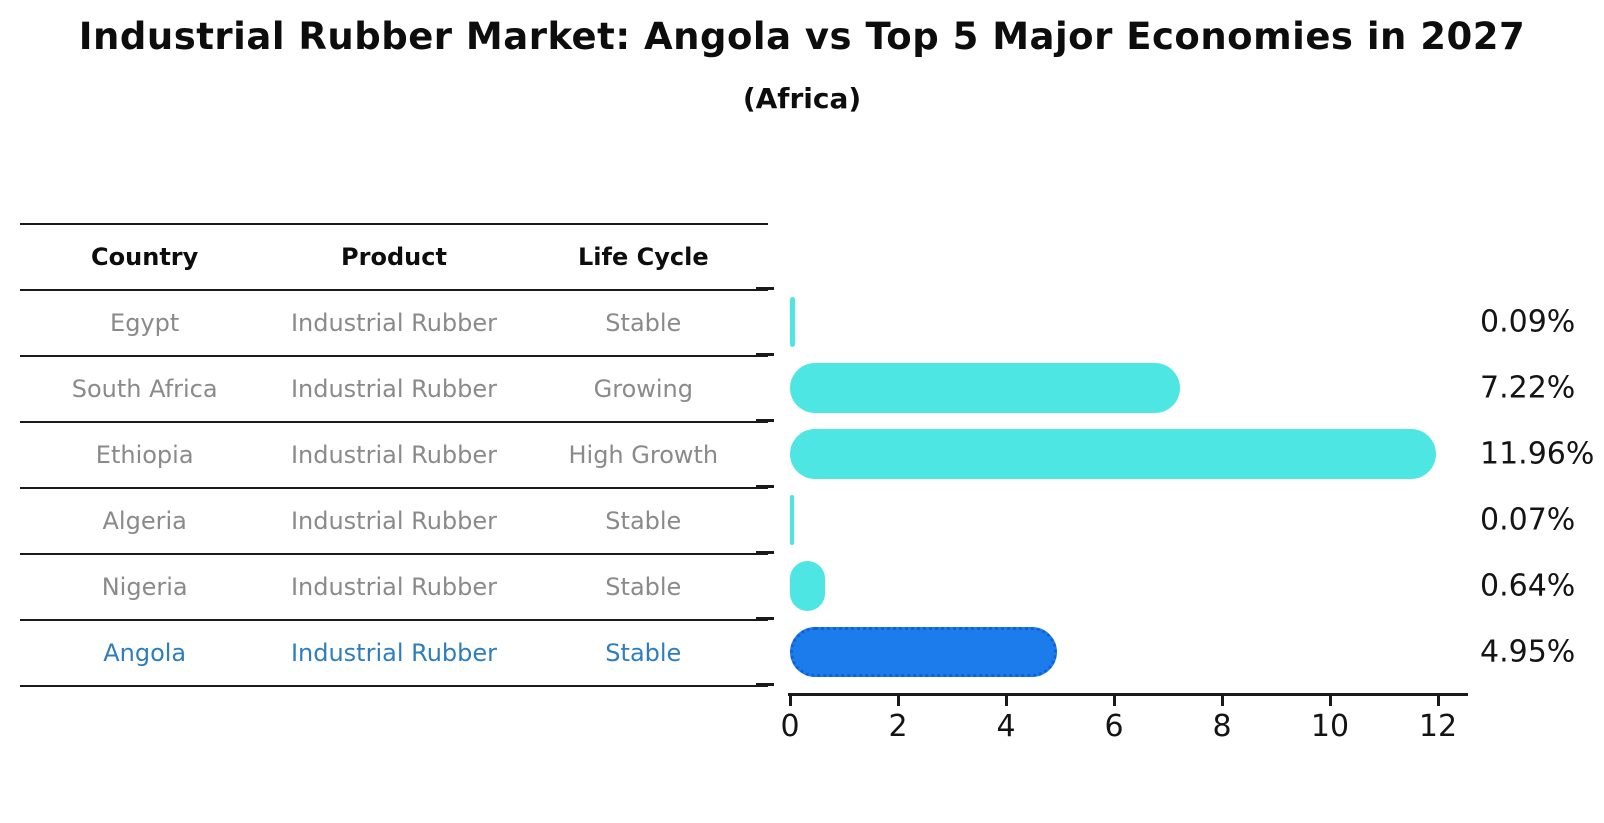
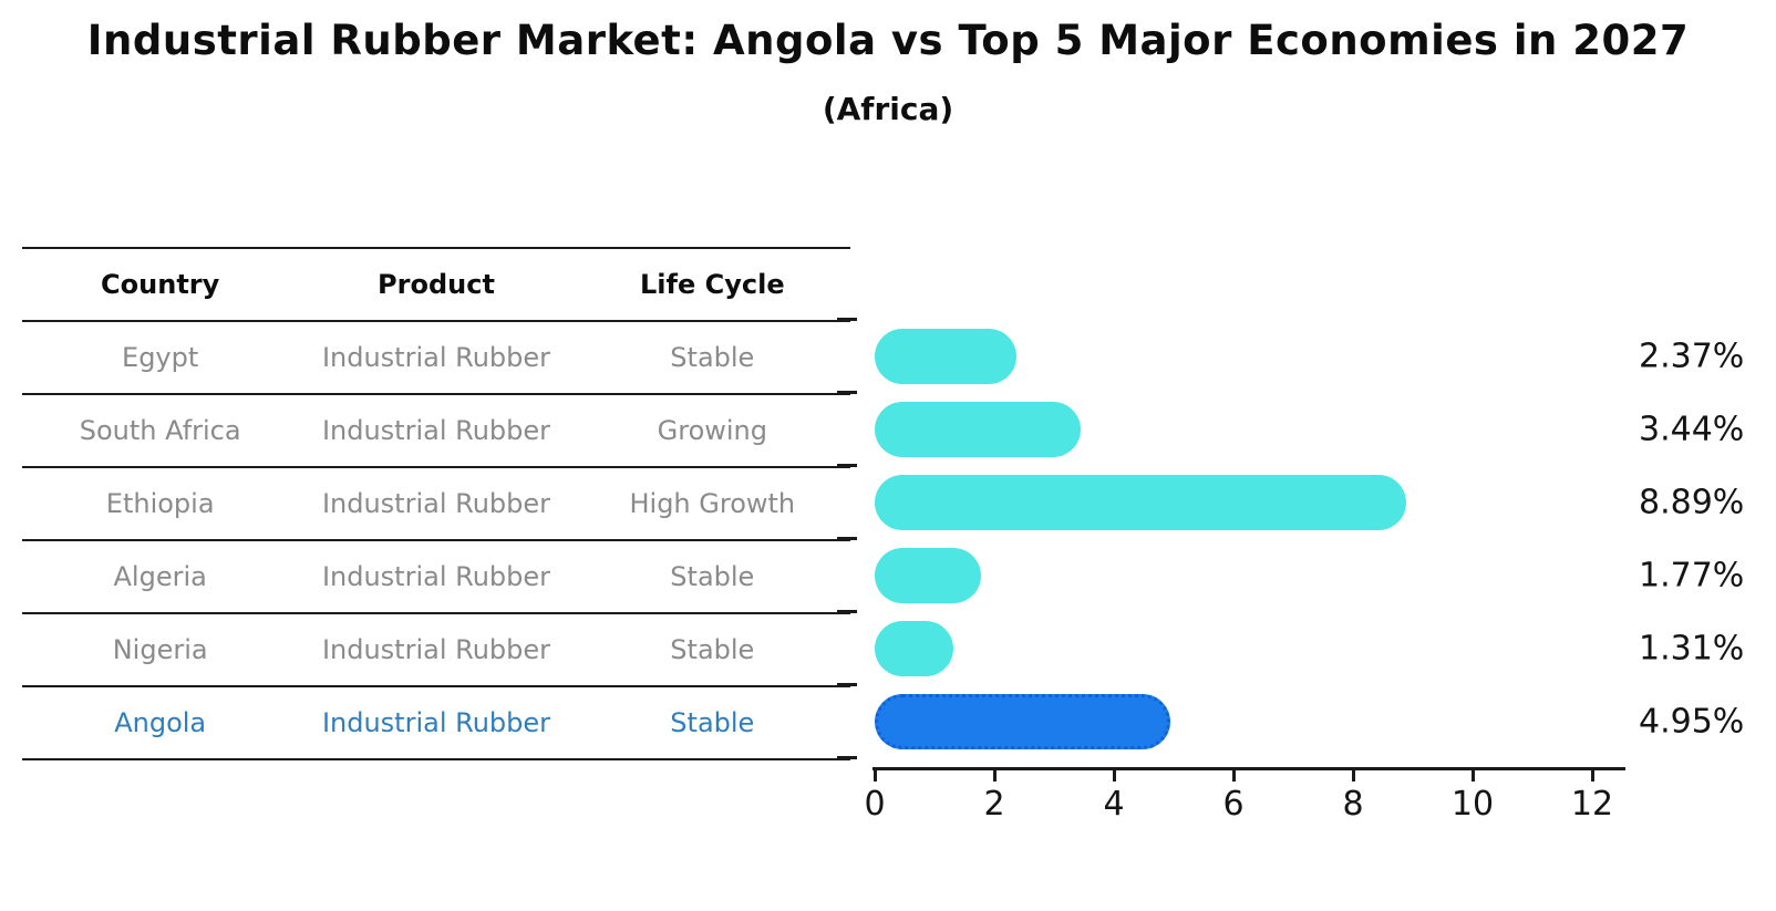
Egypt: 0.09% -> 2.37%
South Africa: 7.22% -> 3.44%
Ethiopia: 11.96% -> 8.89%
Algeria: 0.07% -> 1.77%
Nigeria: 0.64% -> 1.31%
